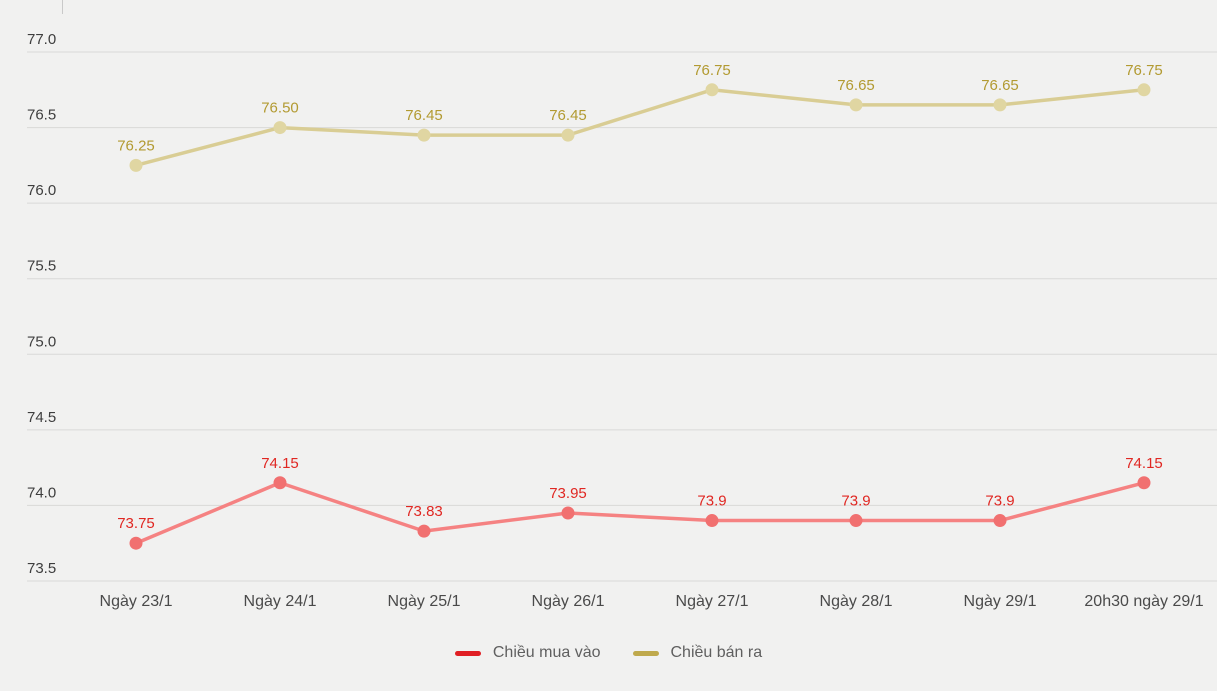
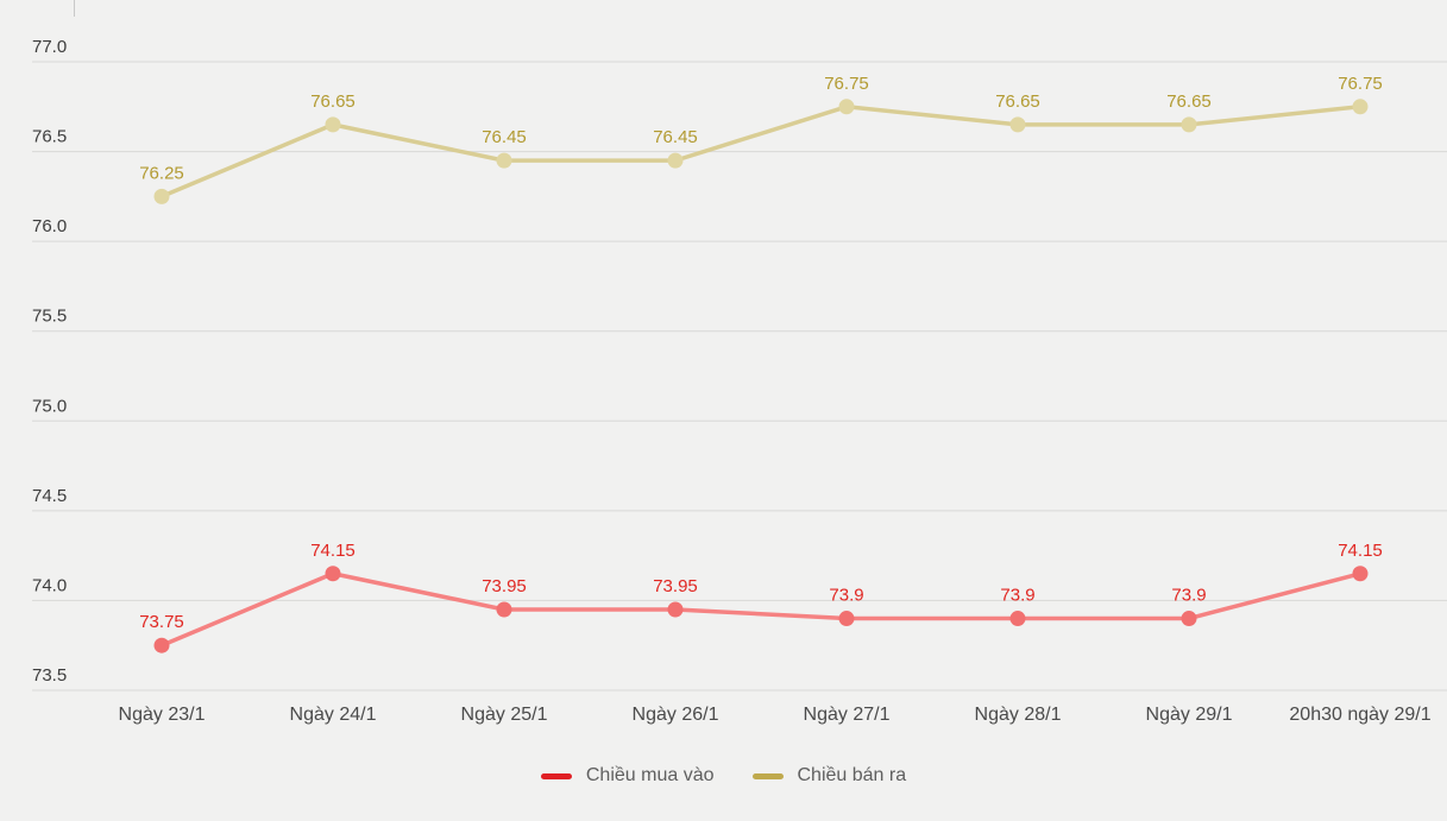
Chiều bán ra/Ngày 24/1: 76.50 -> 76.65
Chiều mua vào/Ngày 25/1: 73.83 -> 73.95
